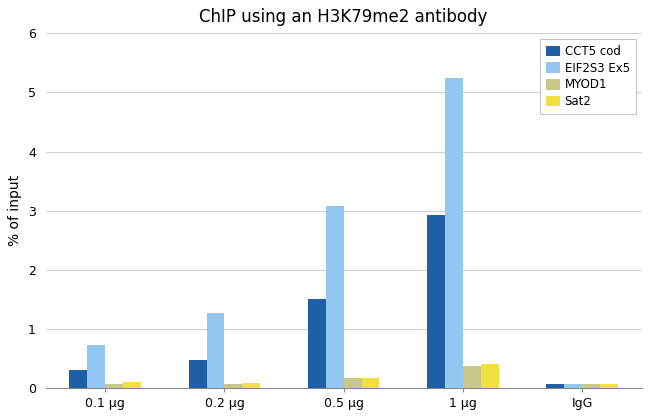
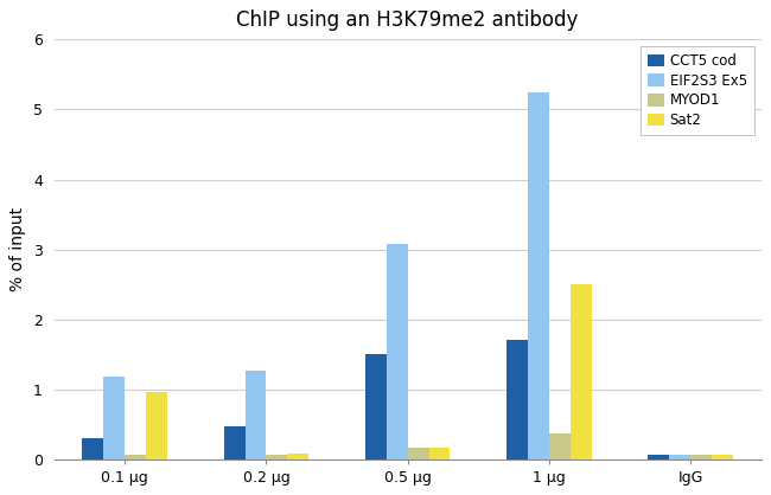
EIF2S3 Ex5/0.1 μg: 0.72 -> 1.18
Sat2/0.1 μg: 0.10 -> 0.96
CCT5 cod/1 μg: 2.93 -> 1.70
Sat2/1 μg: 0.40 -> 2.50
